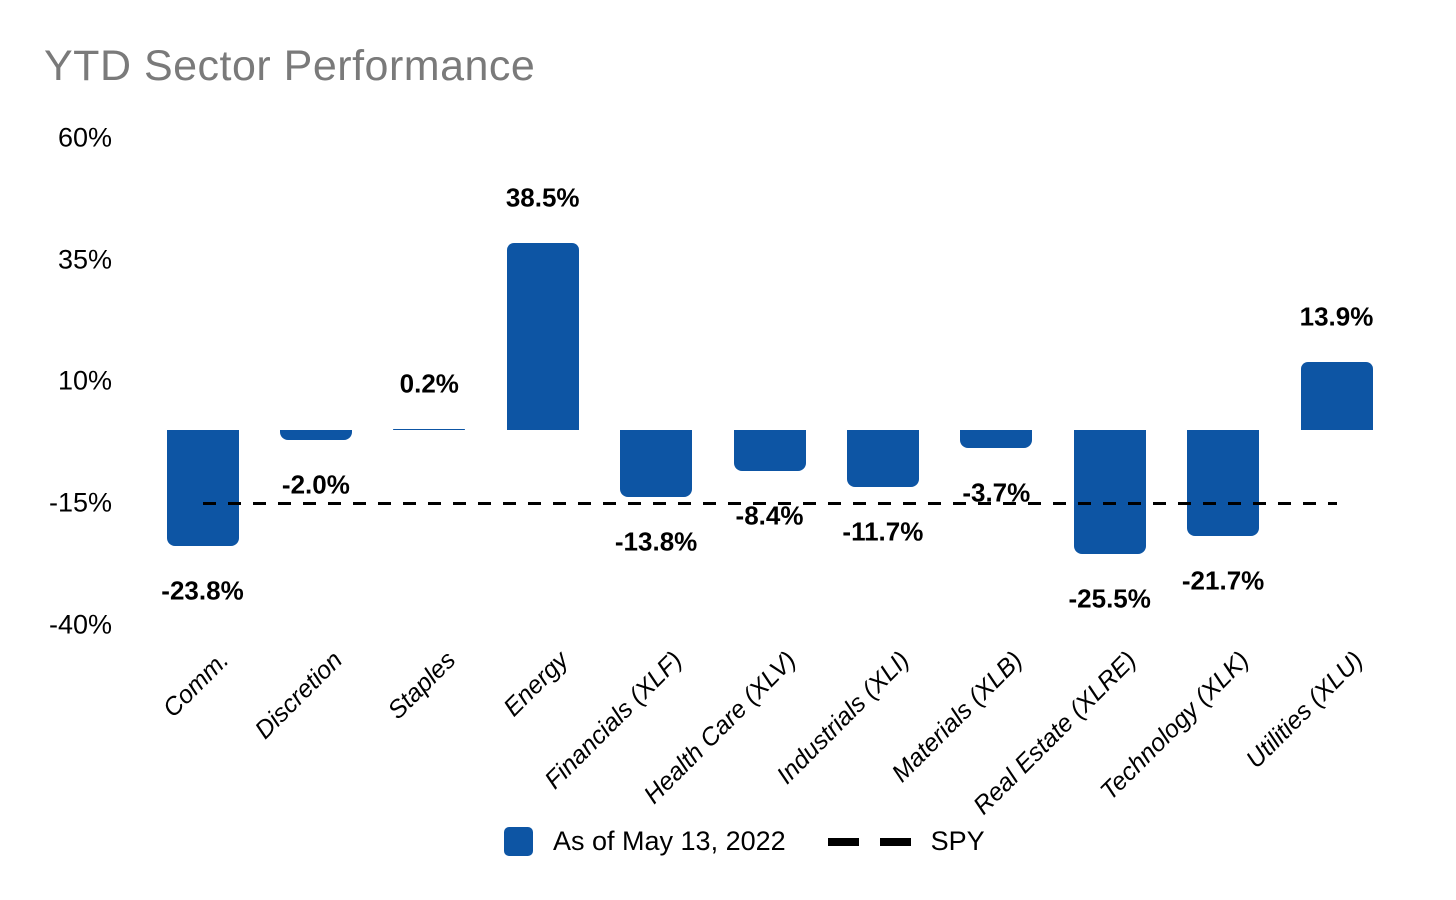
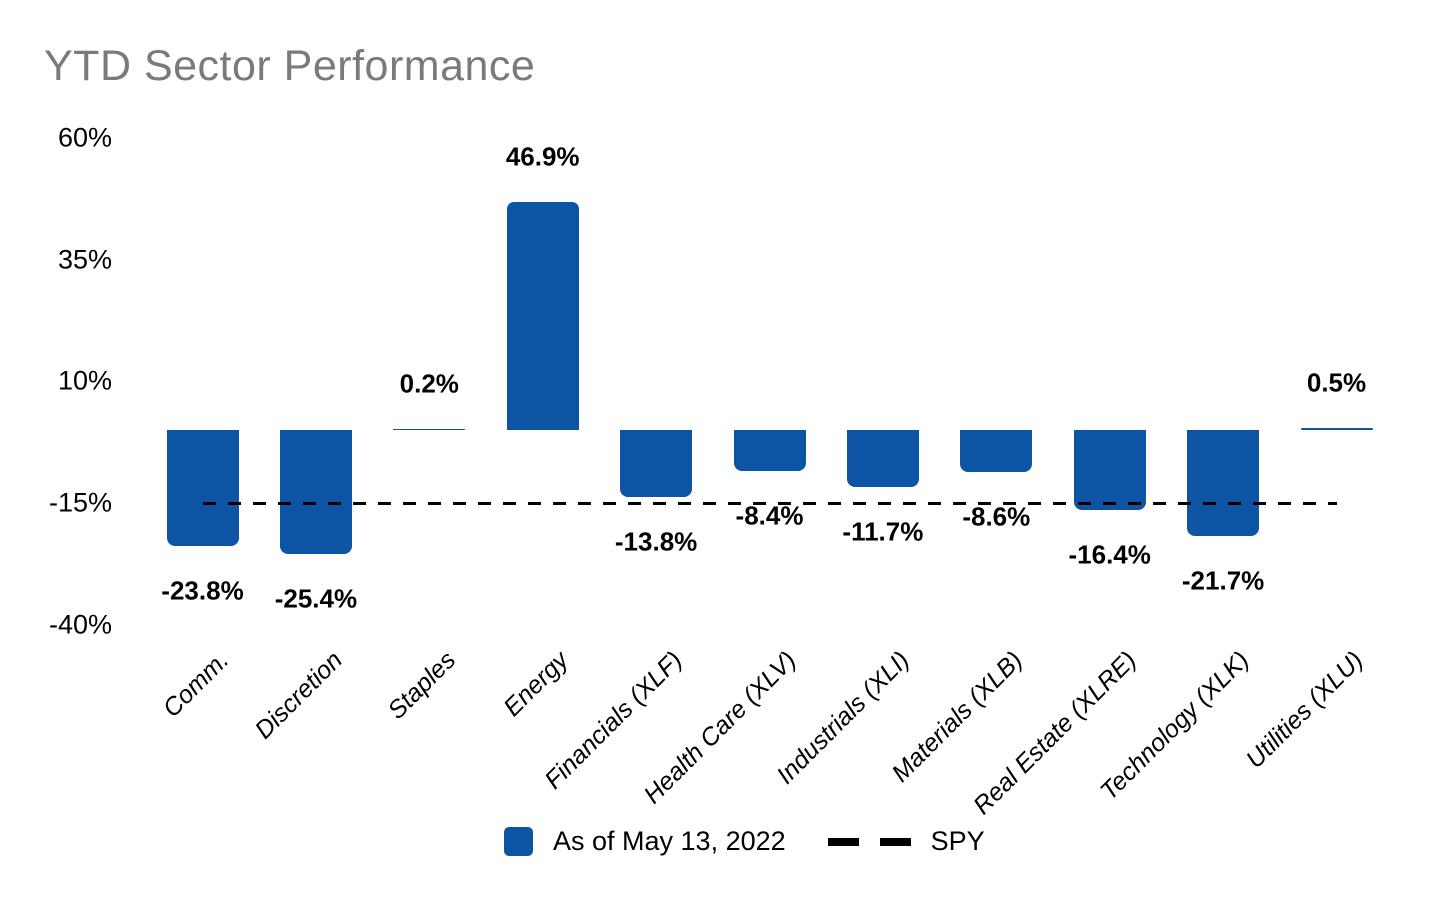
Discretion: -2.0% -> -25.4%
Energy: 38.5% -> 46.9%
Materials (XLB): -3.7% -> -8.6%
Real Estate (XLRE): -25.5% -> -16.4%
Utilities (XLU): 13.9% -> 0.5%
